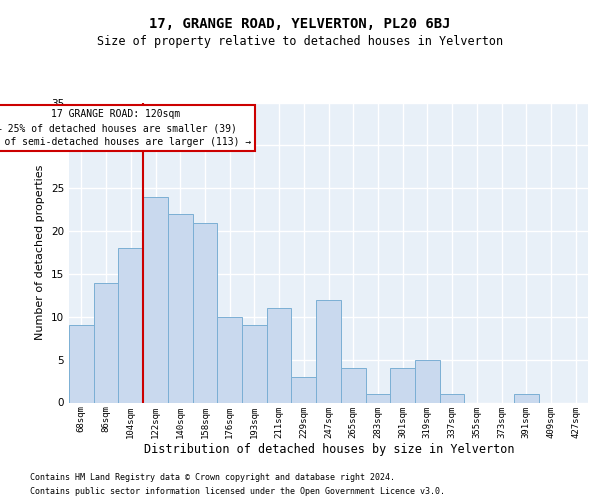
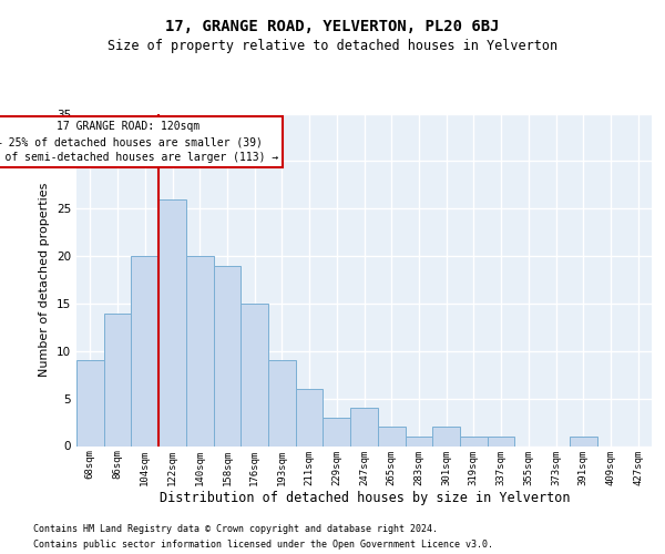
104sqm: 18 -> 20
122sqm: 24 -> 26
140sqm: 22 -> 20
158sqm: 21 -> 19
176sqm: 10 -> 15
211sqm: 11 -> 6
247sqm: 12 -> 4
265sqm: 4 -> 2
301sqm: 4 -> 2
319sqm: 5 -> 1
